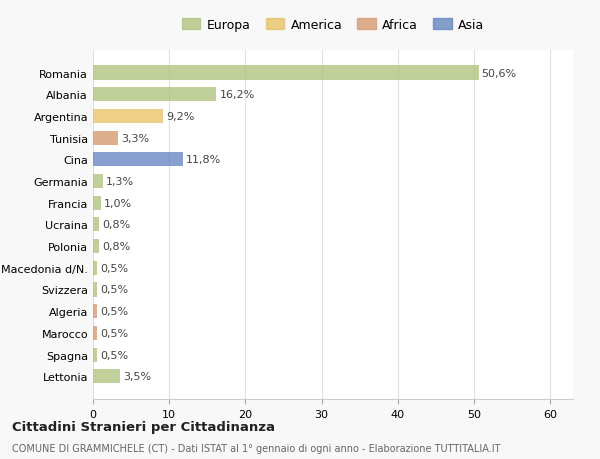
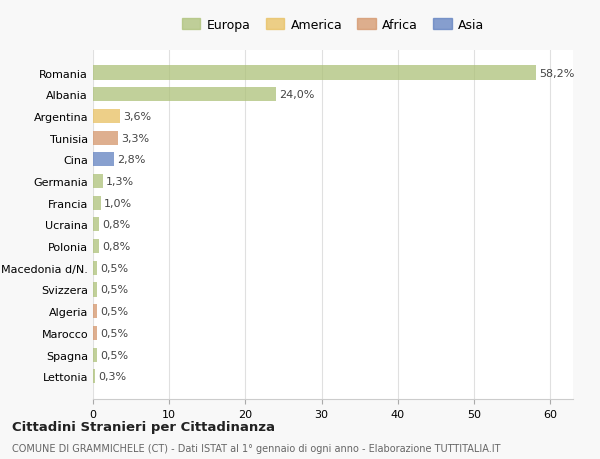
Romania: 50,6% -> 58,2%
Albania: 16,2% -> 24,0%
Argentina: 9,2% -> 3,6%
Cina: 11,8% -> 2,8%
Lettonia: 3,5% -> 0,3%
